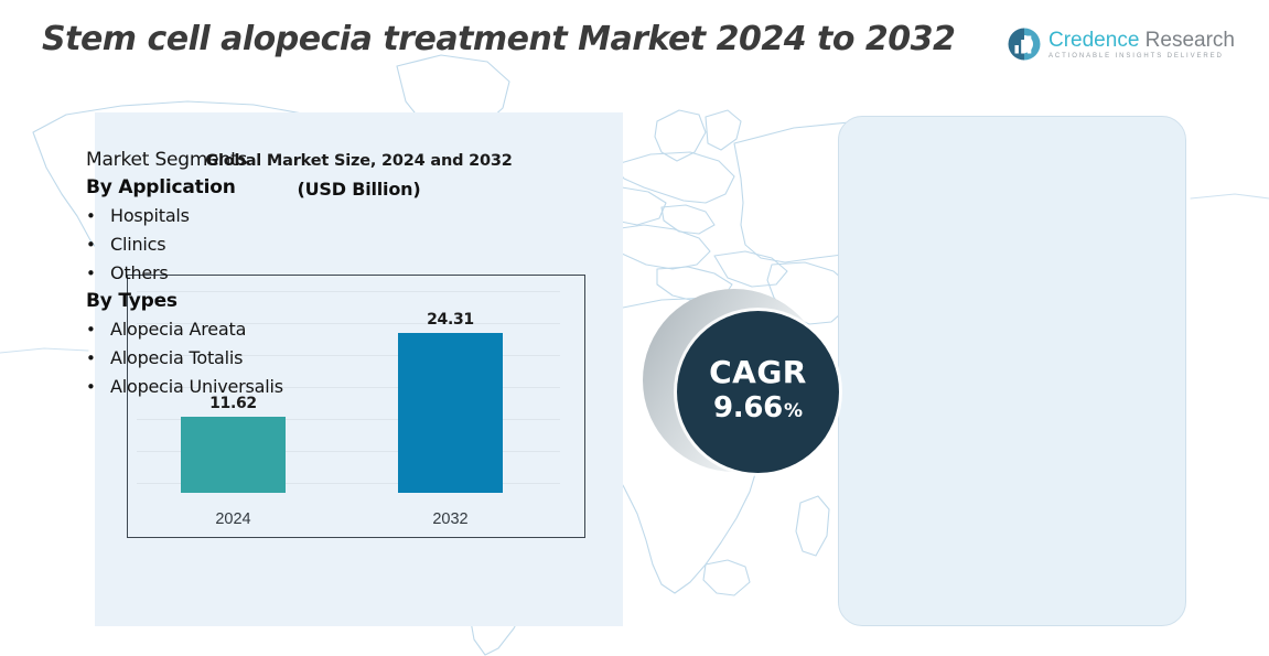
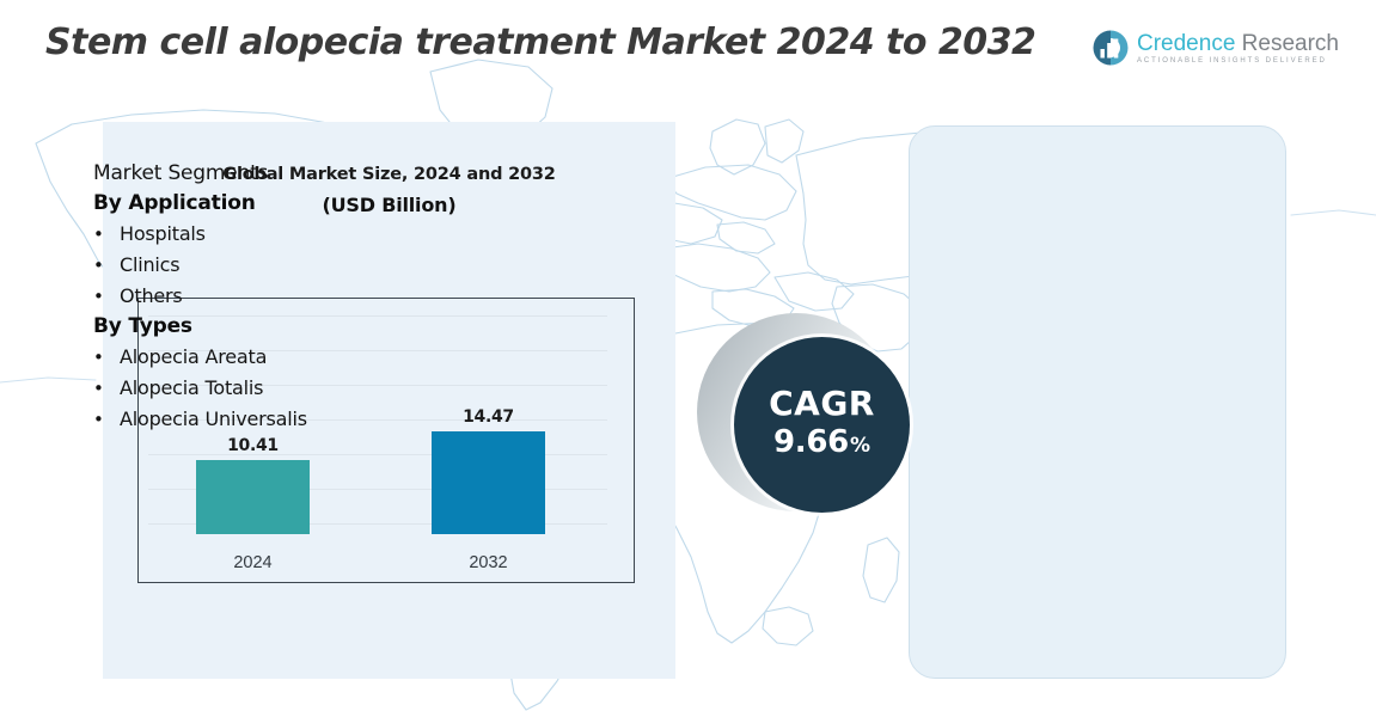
2024: 11.62 -> 10.41
2032: 24.31 -> 14.47
